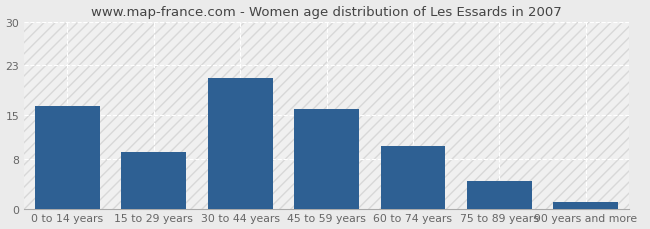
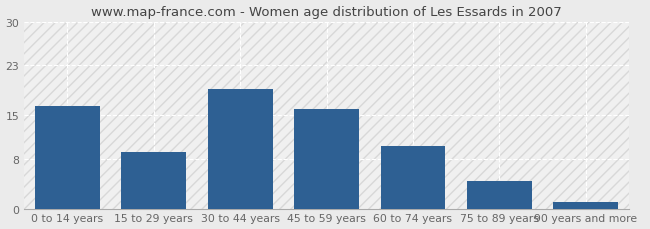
30 to 44 years: 21.0 -> 19.2
